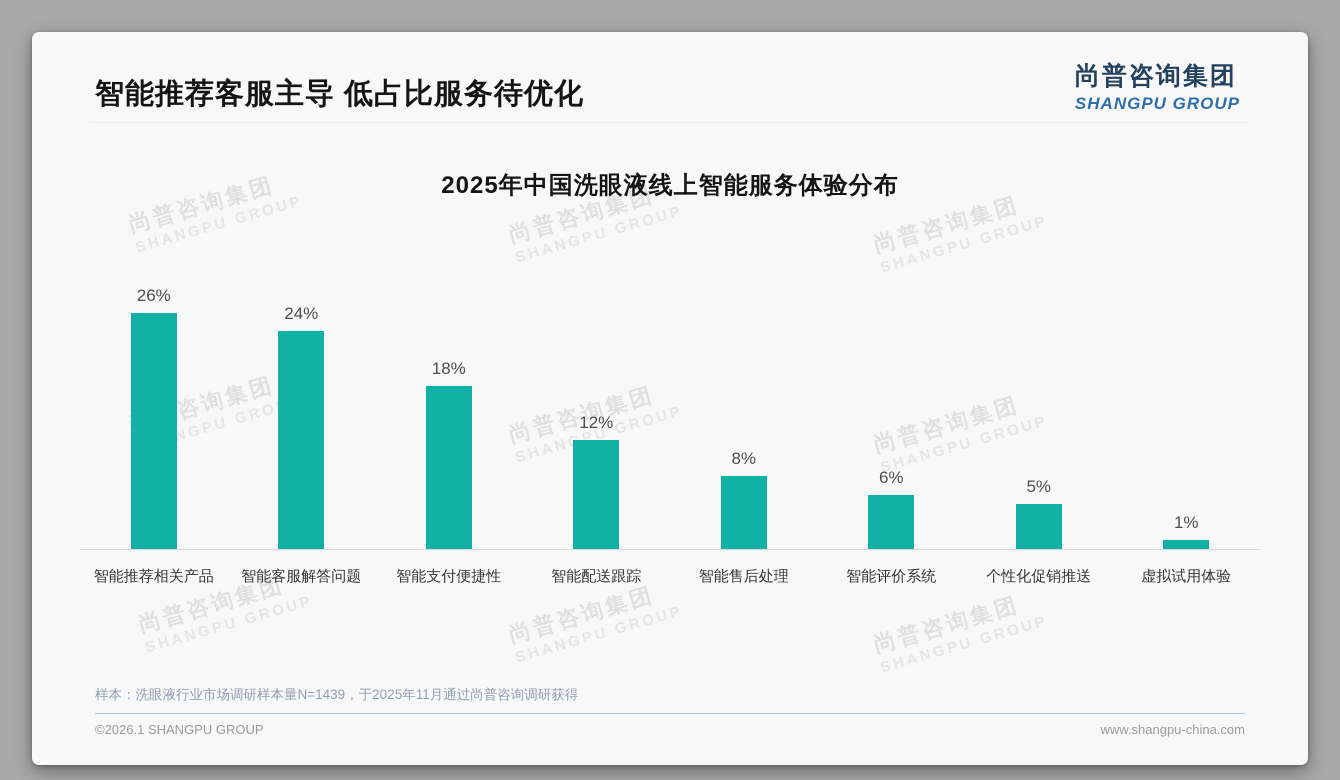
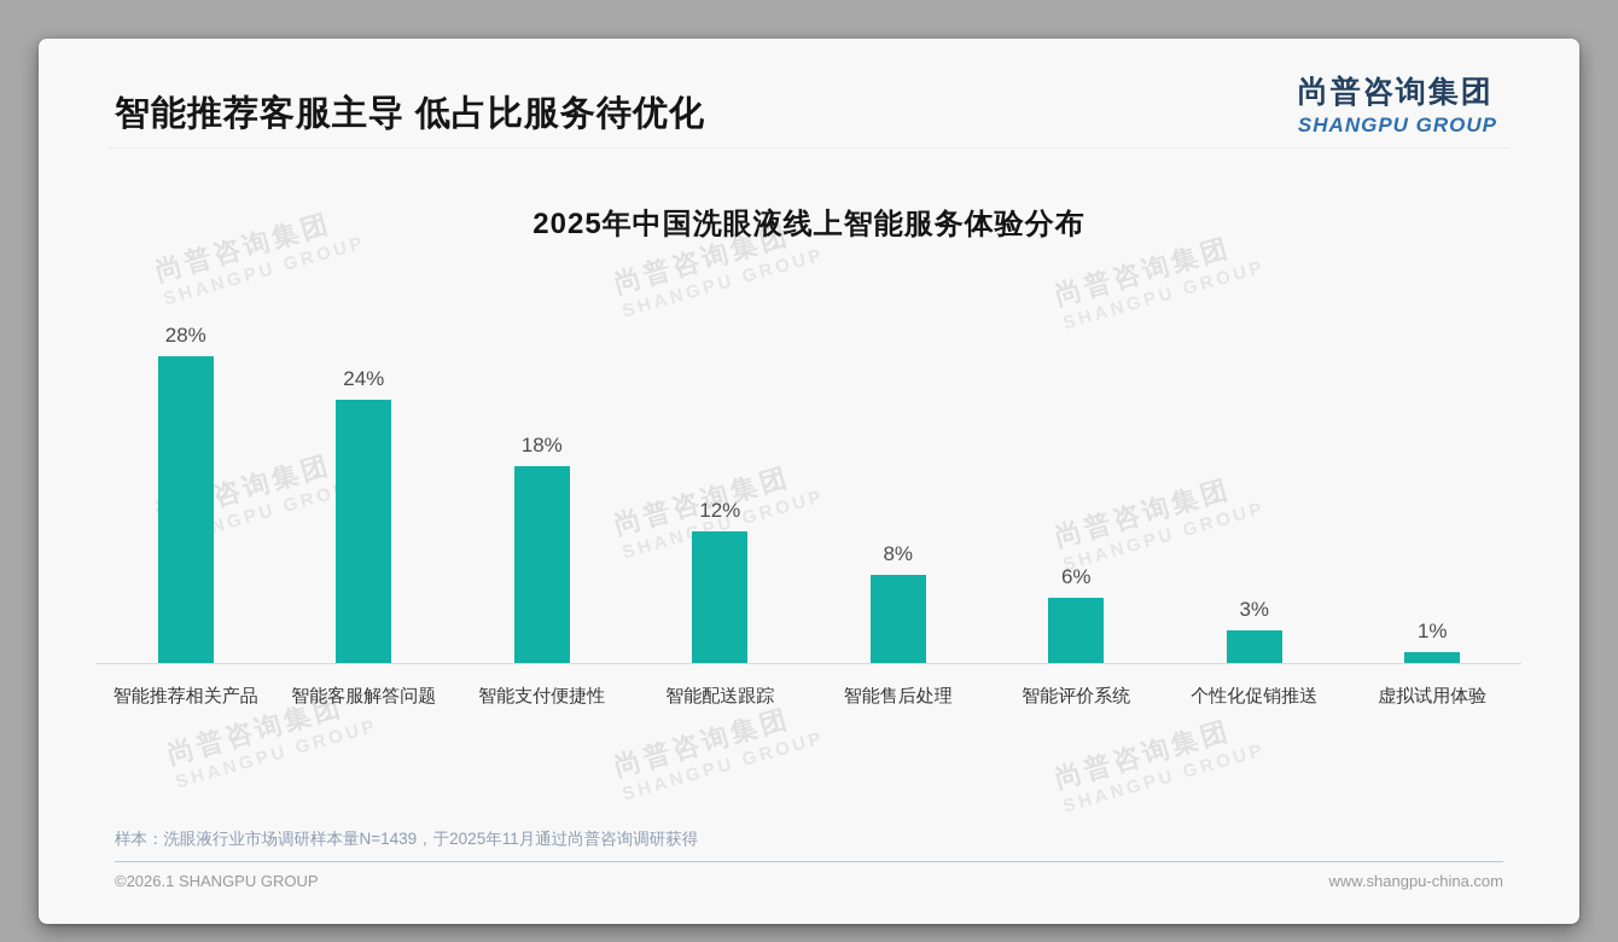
智能推荐相关产品: 26% -> 28%
个性化促销推送: 5% -> 3%
